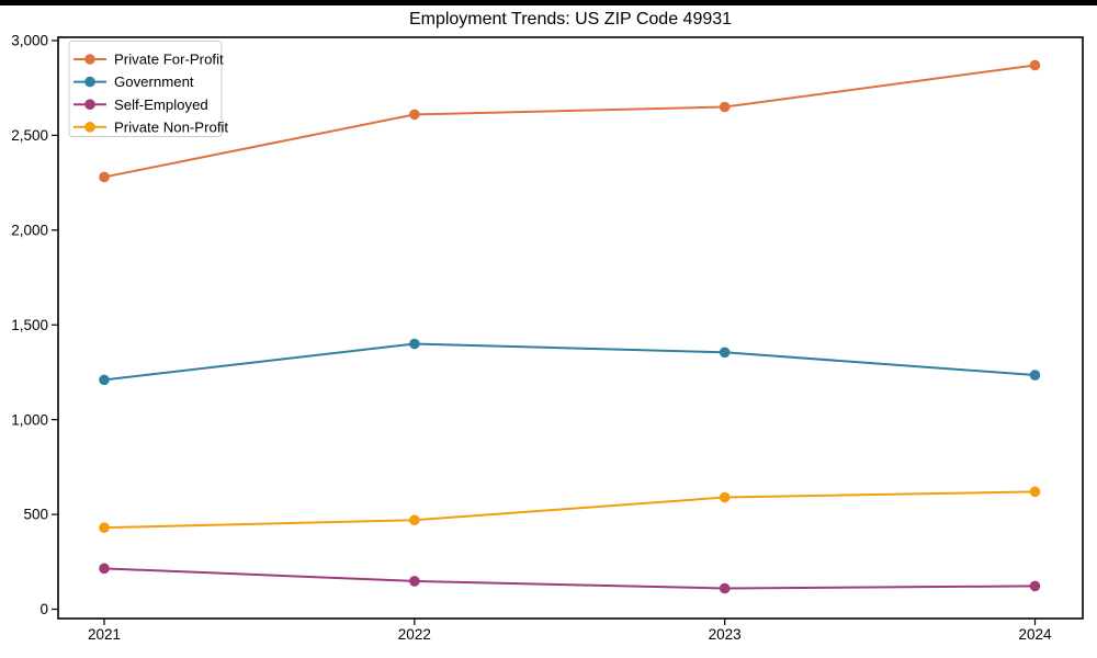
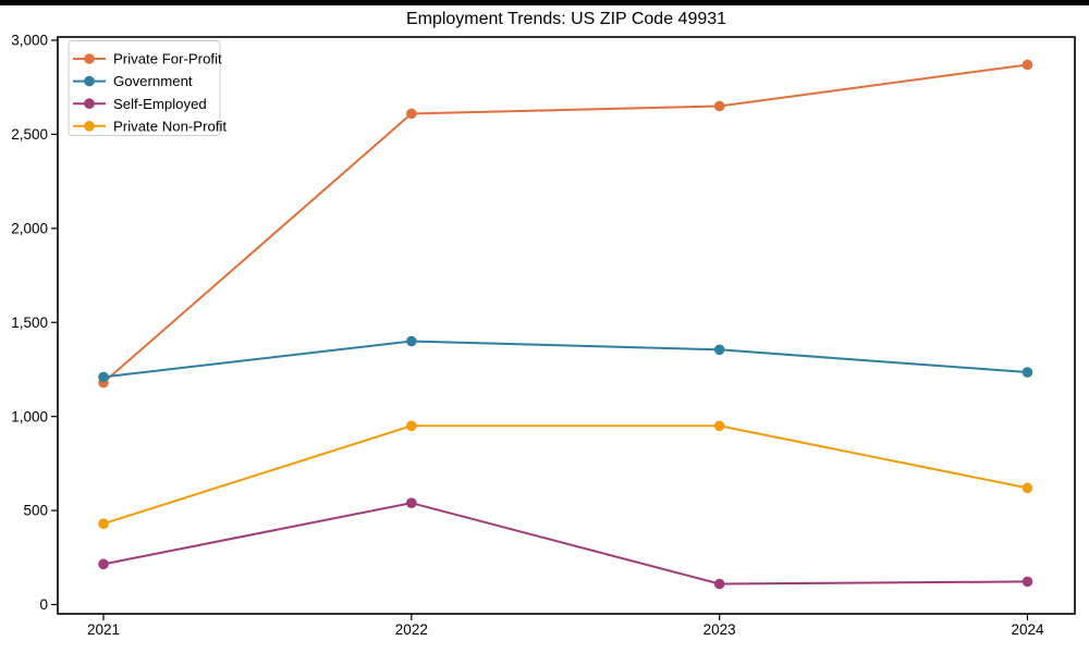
Private For-Profit/2021: 2280 -> 1180
Self-Employed/2022: 150 -> 540
Private Non-Profit/2022: 470 -> 950
Private Non-Profit/2023: 590 -> 950
